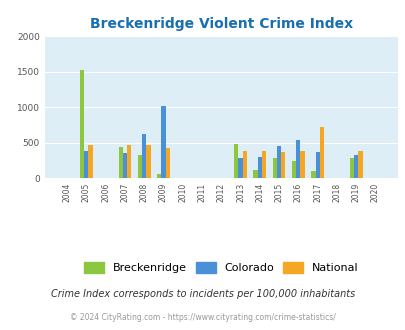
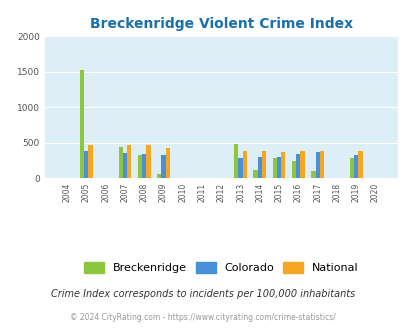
Colorado/2008: 620 -> 340
Colorado/2009: 1020 -> 330
Colorado/2015: 460 -> 300
Colorado/2016: 540 -> 340
National/2017: 720 -> 390
